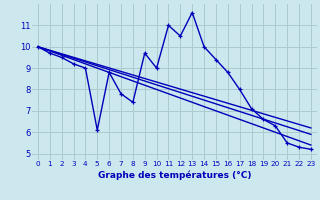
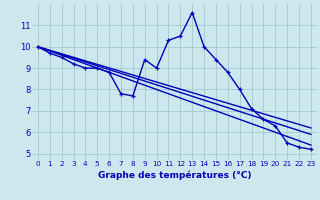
5: 6.1 -> 9.0
8: 7.4 -> 7.7
9: 9.7 -> 9.4
11: 11.0 -> 10.3
